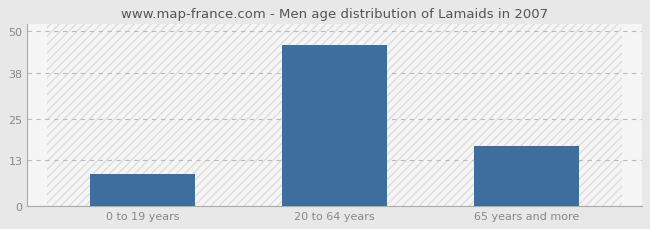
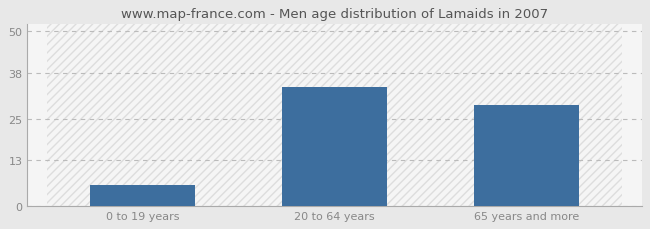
0 to 19 years: 9 -> 6
20 to 64 years: 46 -> 34
65 years and more: 17 -> 29
